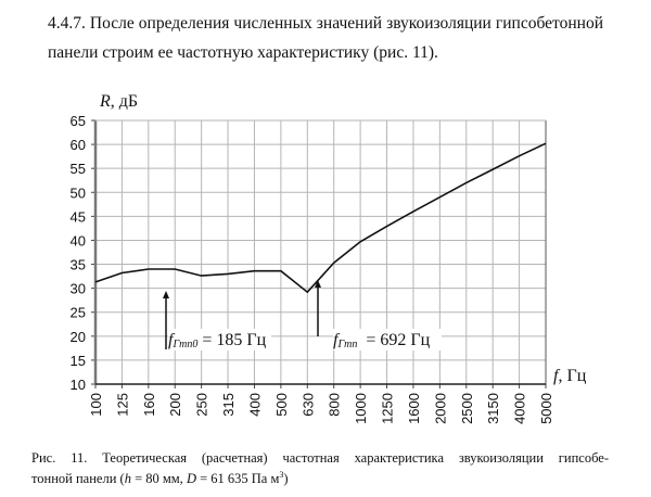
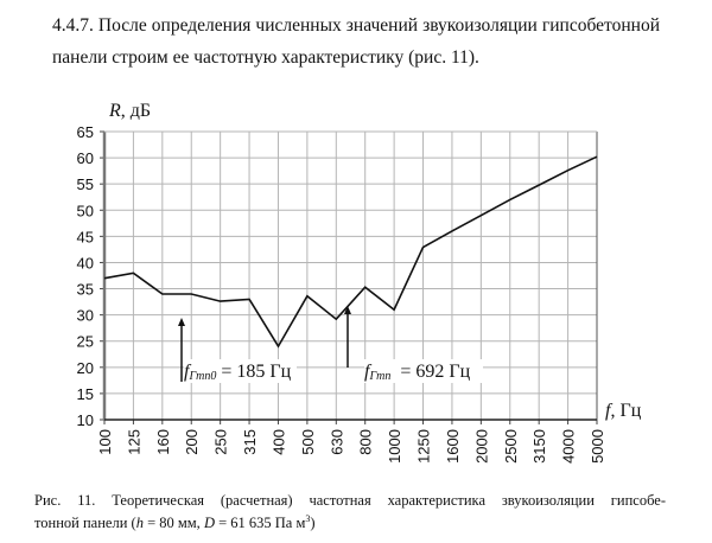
100: 31 -> 37
125: 33 -> 38
400: 34 -> 24
1000: 40 -> 31
